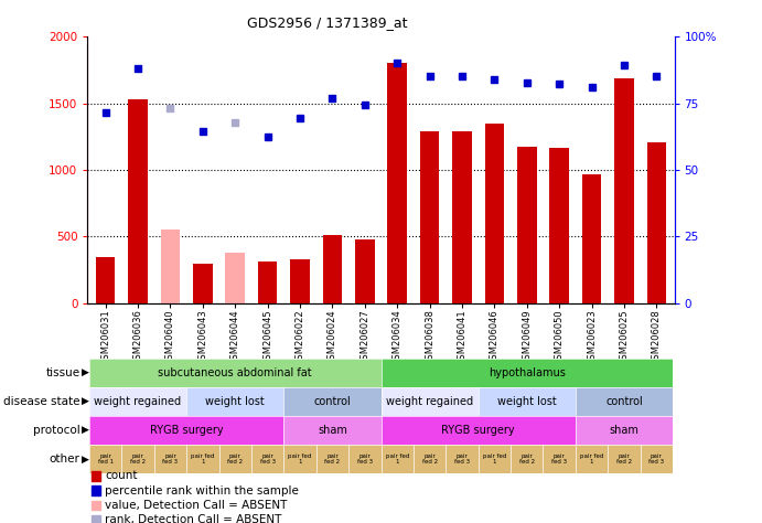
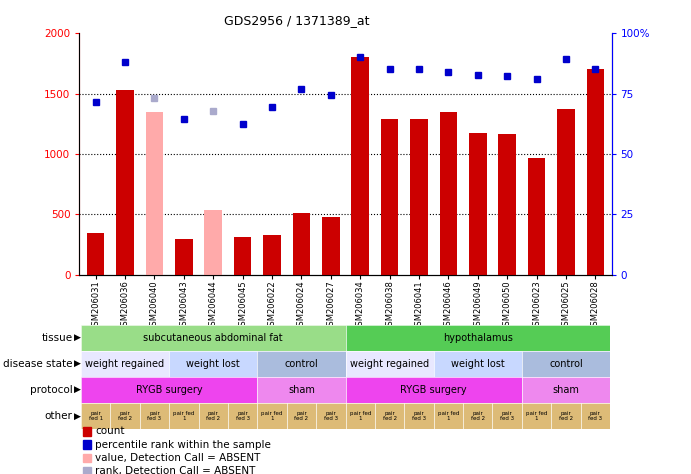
GSM206040: 550 -> 1350
GSM206044: 380 -> 540
GSM206025: 1690 -> 1370
GSM206028: 1210 -> 1700
